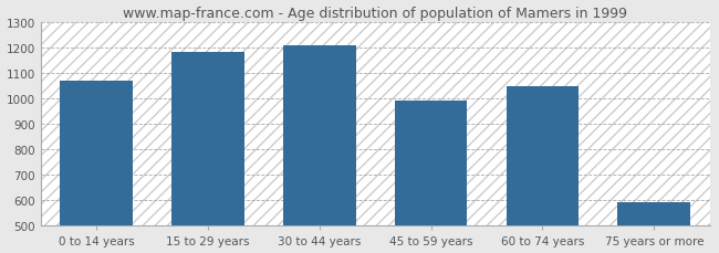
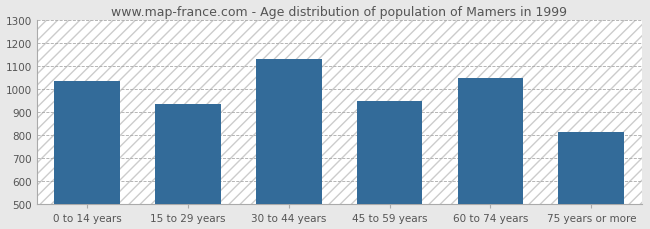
0 to 14 years: 1072 -> 1035
15 to 29 years: 1183 -> 935
30 to 44 years: 1208 -> 1130
45 to 59 years: 992 -> 950
75 years or more: 593 -> 815
